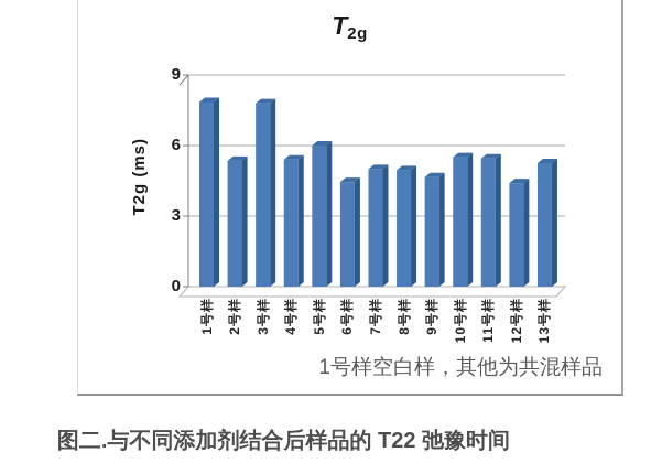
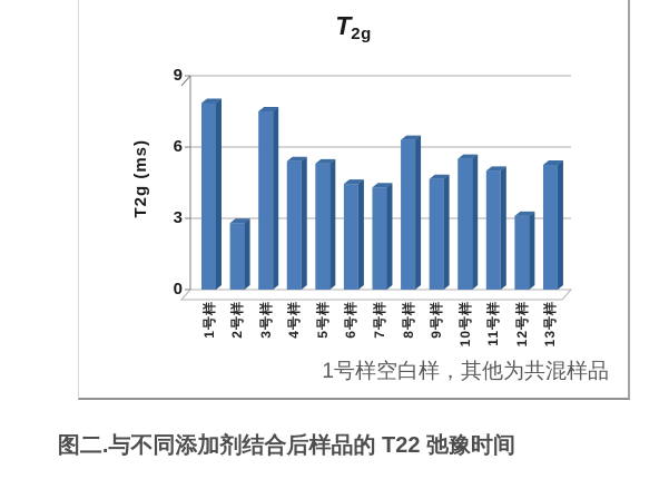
2号样: 5.3 -> 2.8
3号样: 7.8 -> 7.5
5号样: 6.0 -> 5.3
7号样: 5.0 -> 4.3
8号样: 5.0 -> 6.3
11号样: 5.5 -> 5.0
12号样: 4.4 -> 3.1
